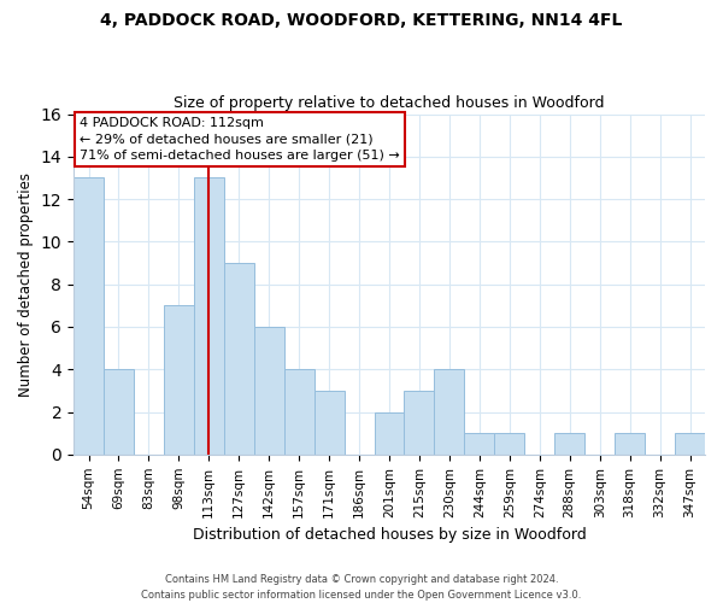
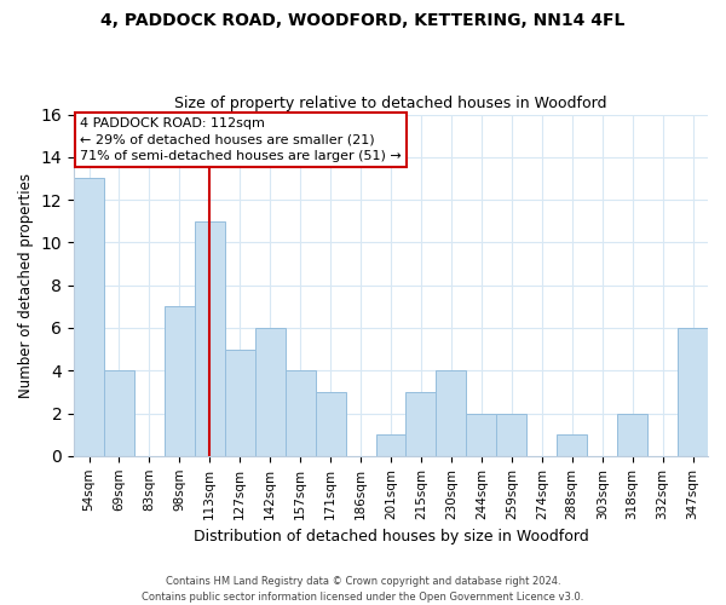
113sqm: 13 -> 11
127sqm: 9 -> 5
201sqm: 2 -> 1
244sqm: 1 -> 2
259sqm: 1 -> 2
318sqm: 1 -> 2
347sqm: 1 -> 6
